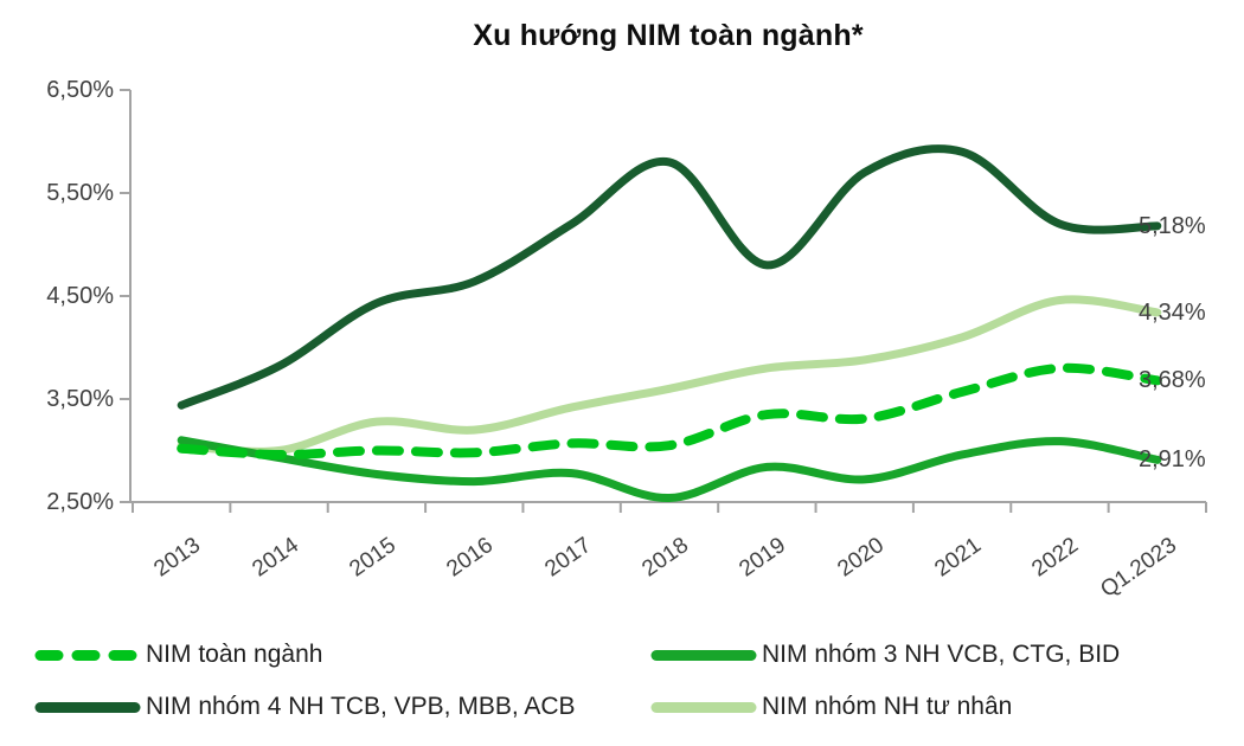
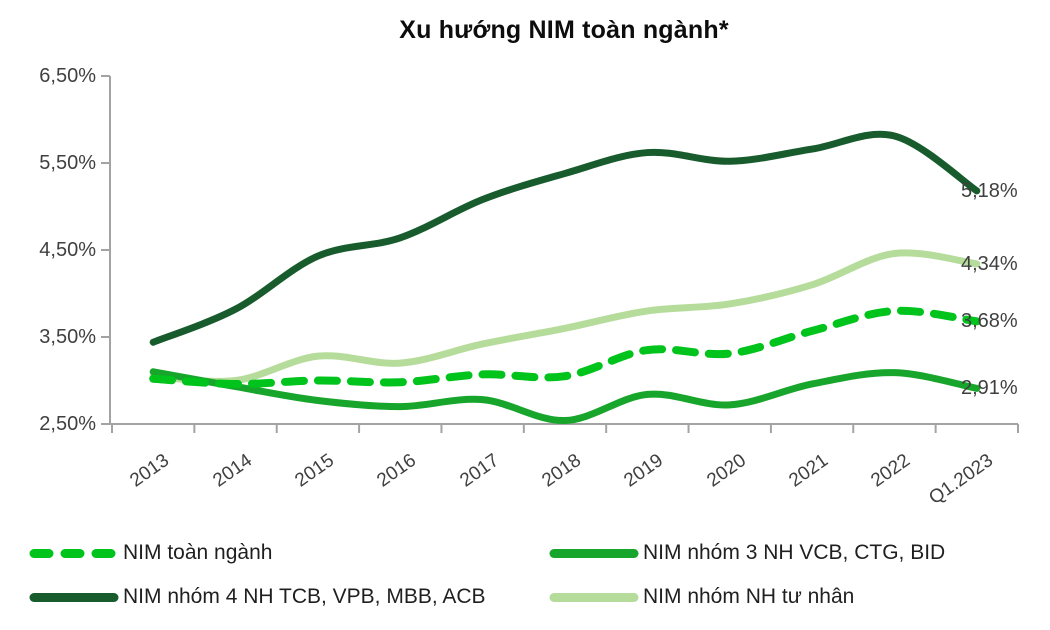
NIM nhóm 4 NH TCB, VPB, MBB, ACB/2017: 5,2% -> 5,1%
NIM nhóm 4 NH TCB, VPB, MBB, ACB/2018: 5,8% -> 5,4%
NIM nhóm 4 NH TCB, VPB, MBB, ACB/2019: 4,8% -> 5,6%
NIM nhóm 4 NH TCB, VPB, MBB, ACB/2020: 5,7% -> 5,5%
NIM nhóm 4 NH TCB, VPB, MBB, ACB/2021: 5,9% -> 5,7%
NIM nhóm 4 NH TCB, VPB, MBB, ACB/2022: 5,2% -> 5,8%
